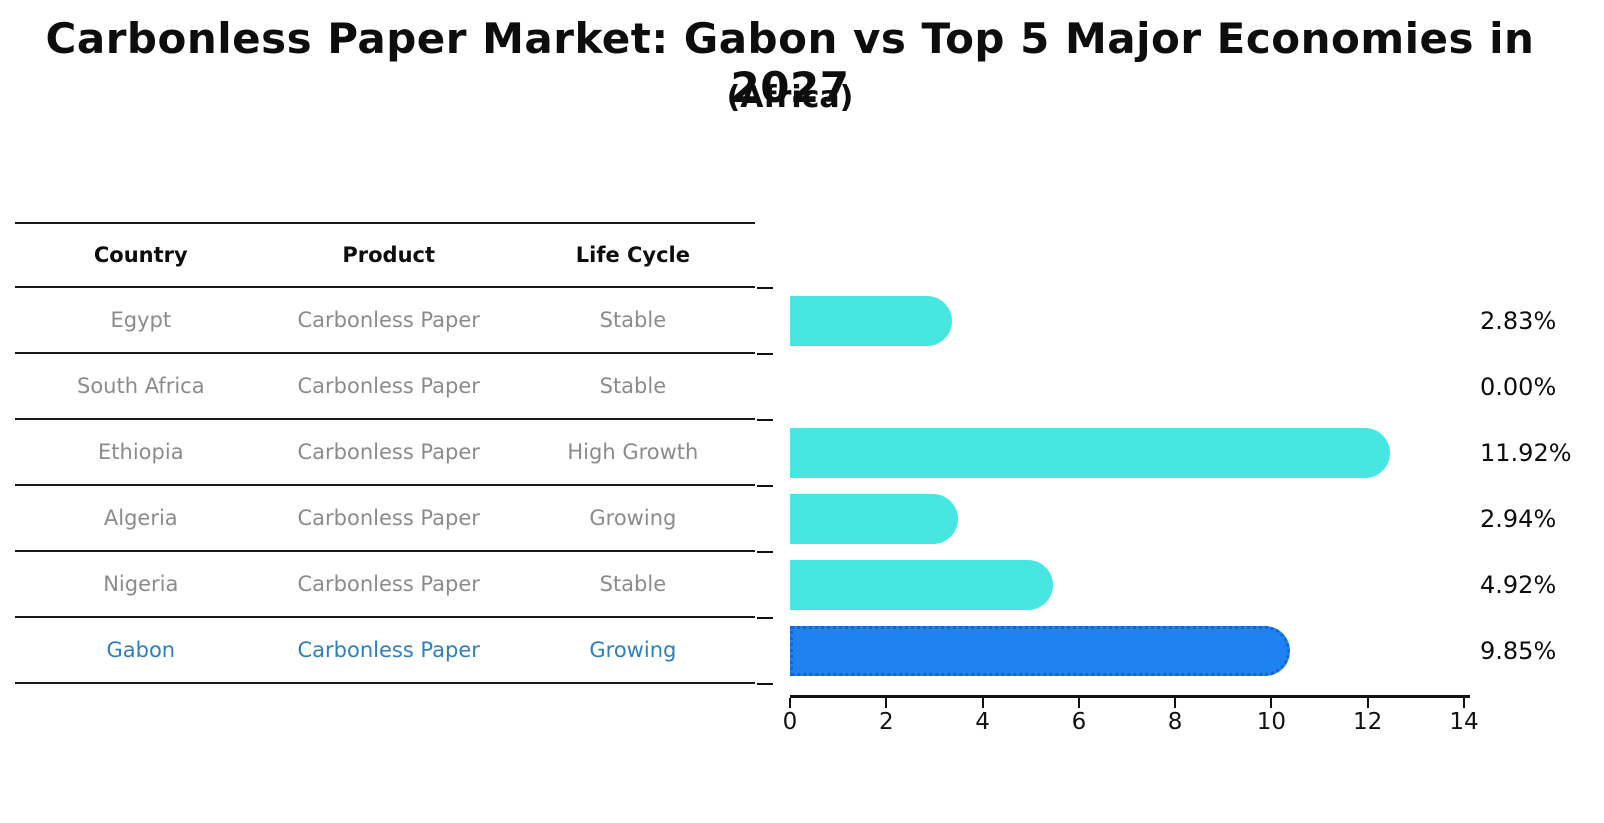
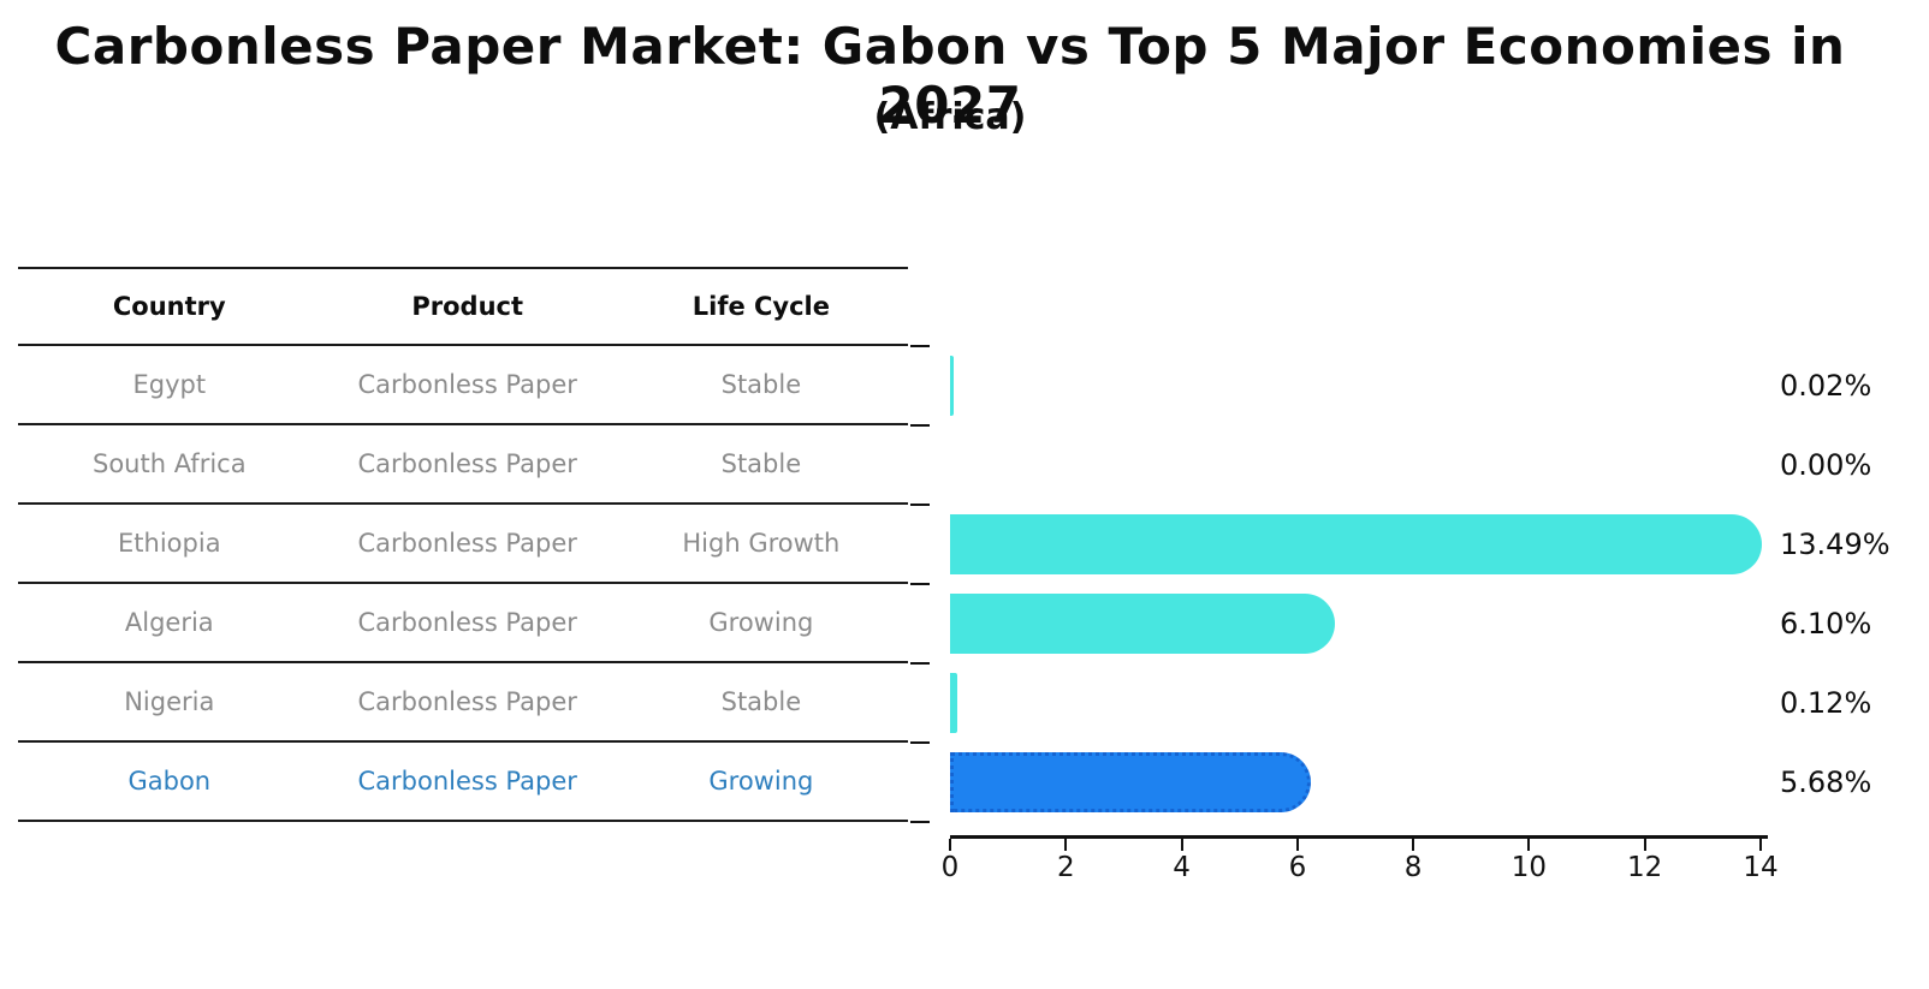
Egypt: 2.83% -> 0.02%
Ethiopia: 11.92% -> 13.49%
Algeria: 2.94% -> 6.10%
Nigeria: 4.92% -> 0.12%
Gabon: 9.85% -> 5.68%
